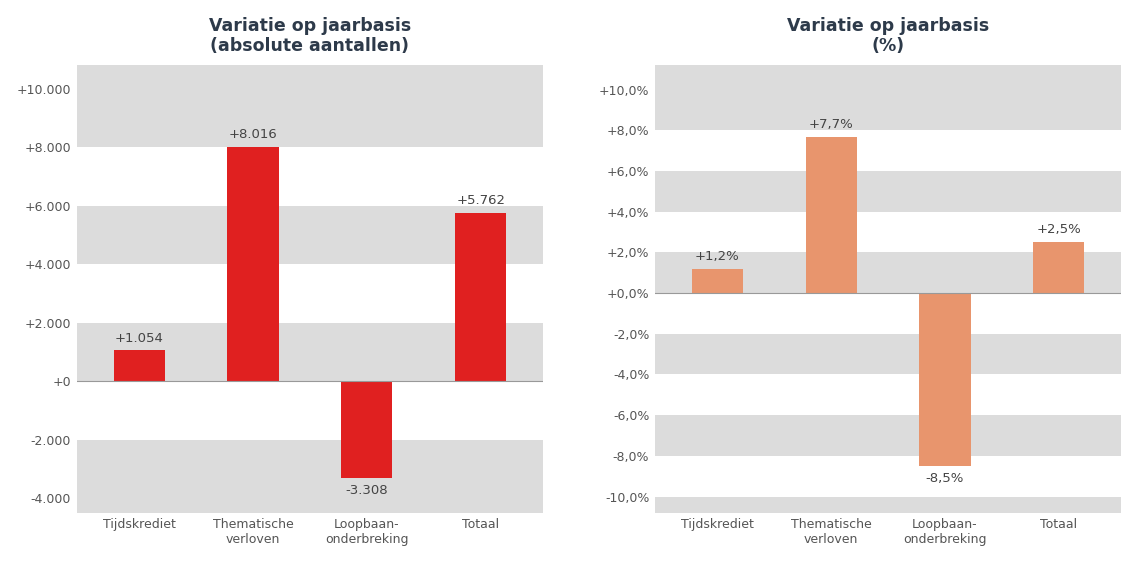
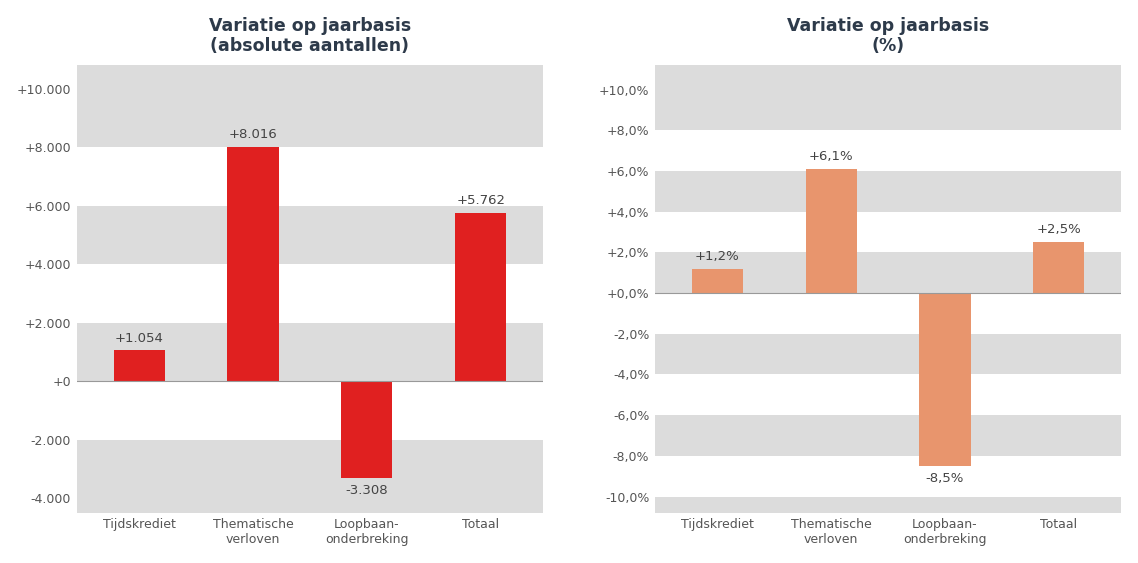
Variatie op jaarbasis (%)/Thematische verloven: +7,7% -> +6,1%
